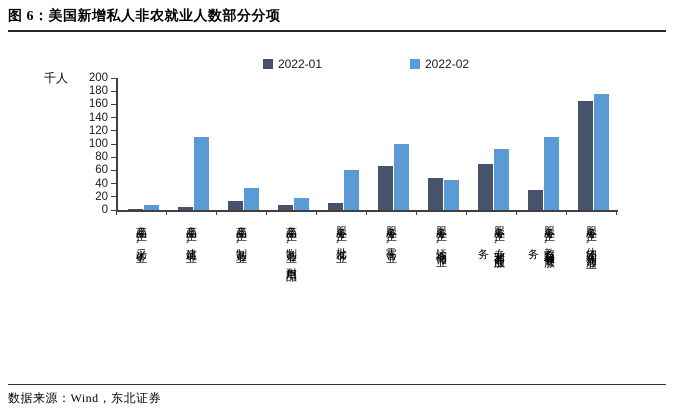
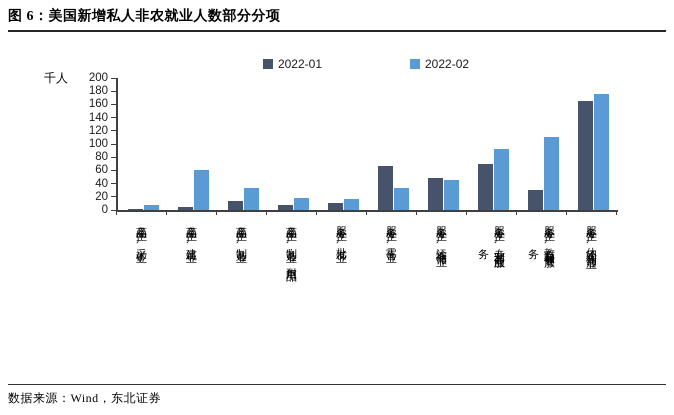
2022-02/商品生产:建筑业: 110 -> 60
2022-02/服务生产:批发业: 60 -> 20
2022-02/服务生产:零售业: 100 -> 30
